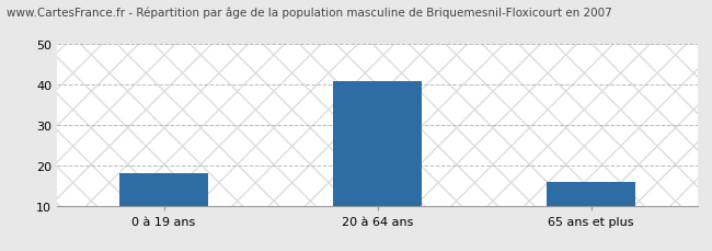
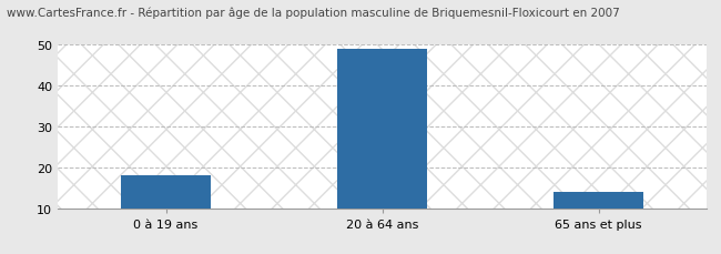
20 à 64 ans: 41 -> 49
65 ans et plus: 16 -> 14
